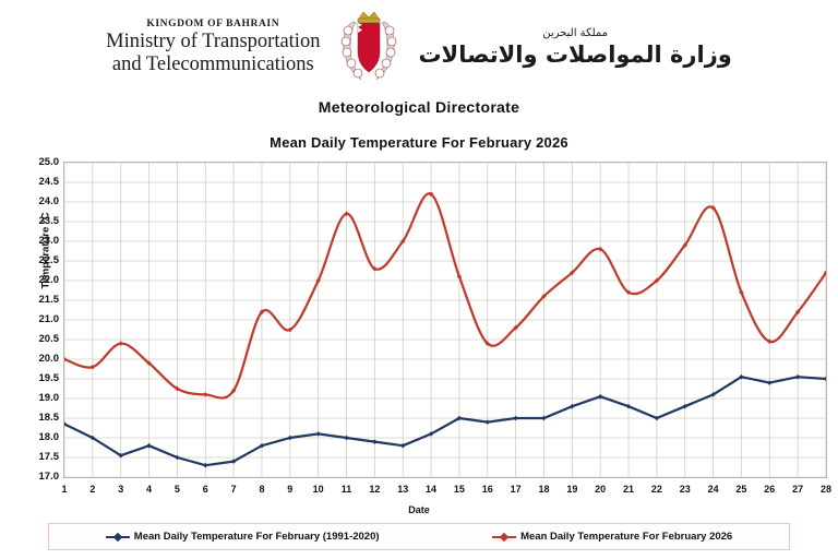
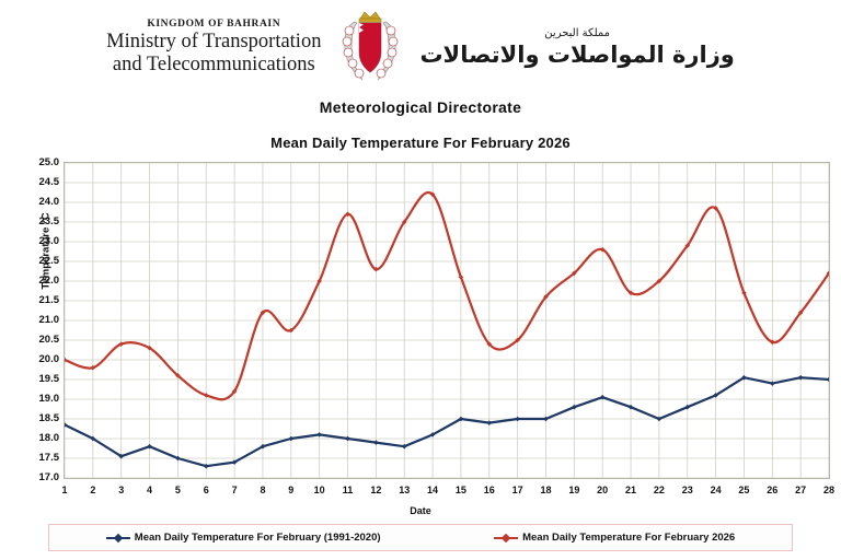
Mean Daily Temperature For February 2026/4: 19.9 -> 20.3
Mean Daily Temperature For February 2026/5: 19.2 -> 19.6
Mean Daily Temperature For February 2026/13: 23.0 -> 23.5
Mean Daily Temperature For February 2026/17: 20.8 -> 20.5
